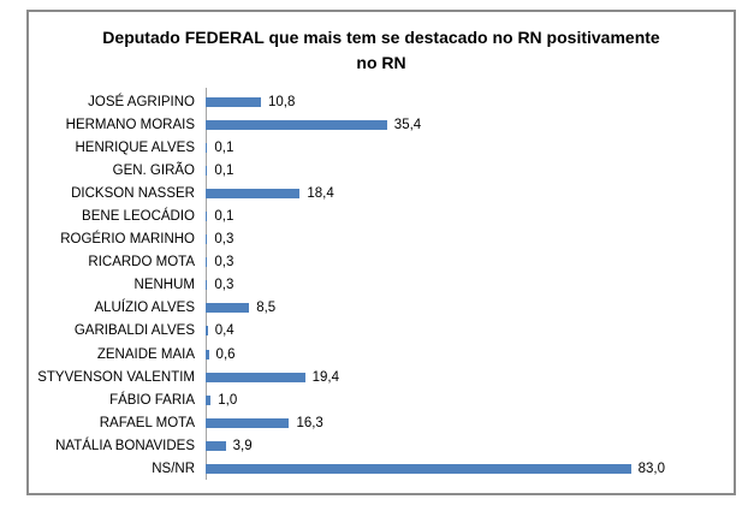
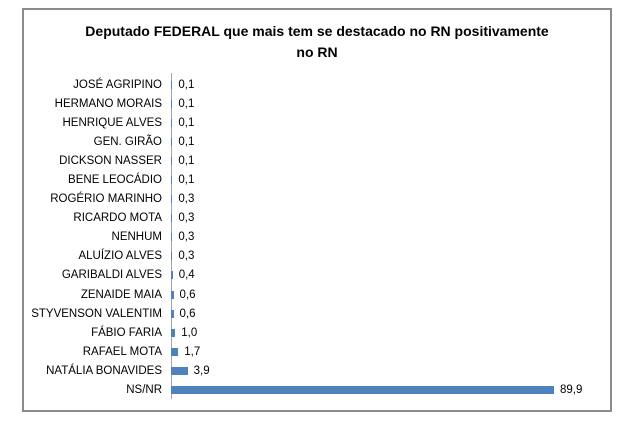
JOSÉ AGRIPINO: 10,8 -> 0,1
HERMANO MORAIS: 35,4 -> 0,1
DICKSON NASSER: 18,4 -> 0,1
ALUÍZIO ALVES: 8,5 -> 0,3
STYVENSON VALENTIM: 19,4 -> 0,6
RAFAEL MOTA: 16,3 -> 1,7
NS/NR: 83,0 -> 89,9
